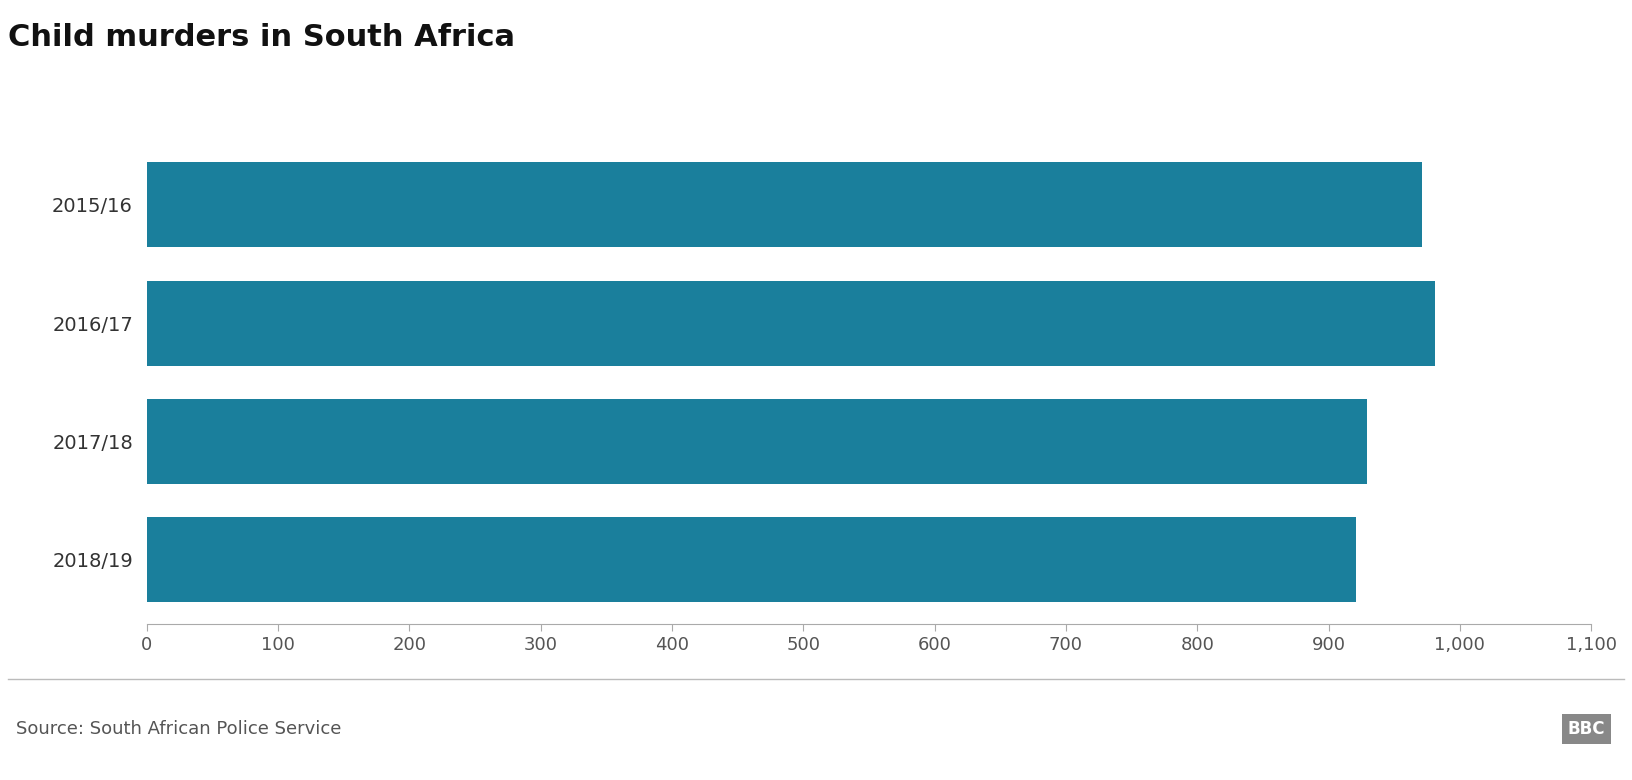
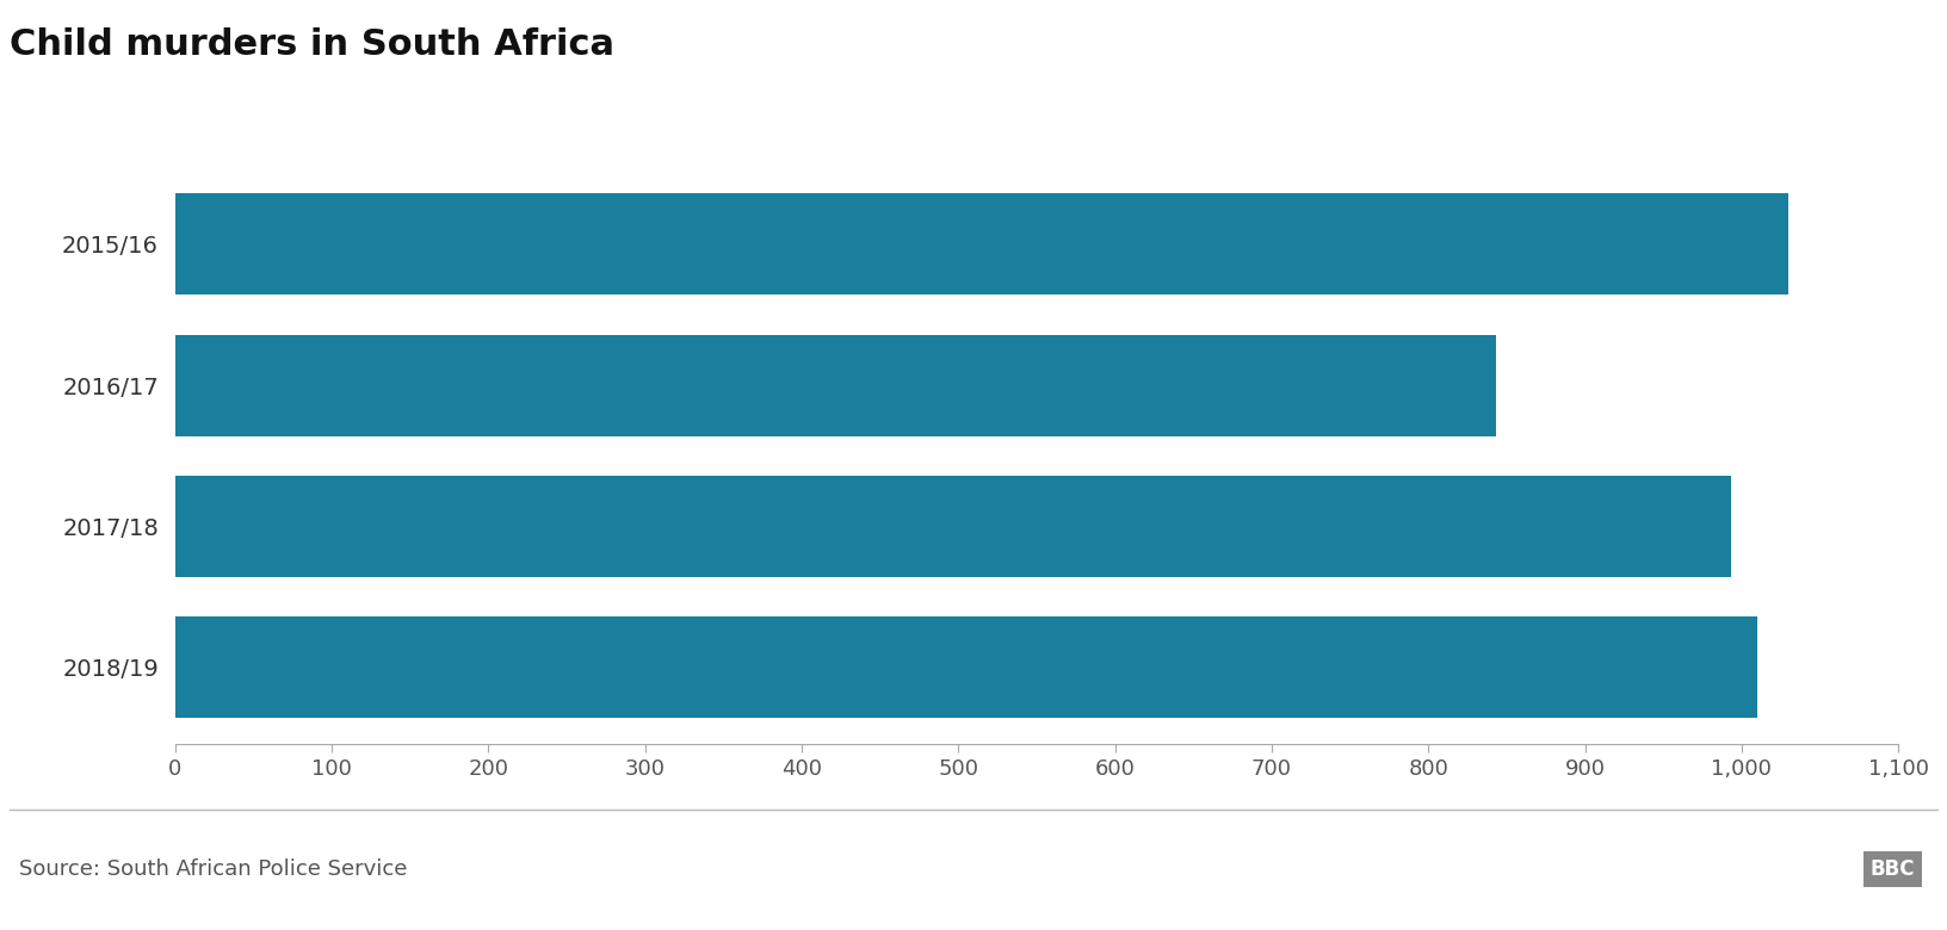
2015/16: 971 -> 1,030
2016/17: 981 -> 843
2017/18: 929 -> 993
2018/19: 921 -> 1,010
